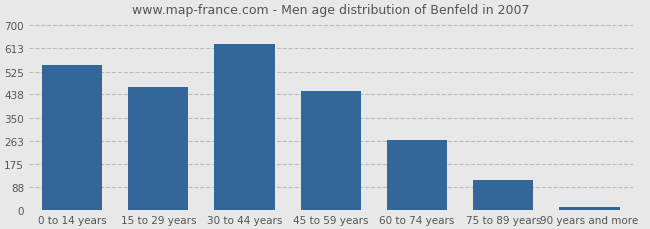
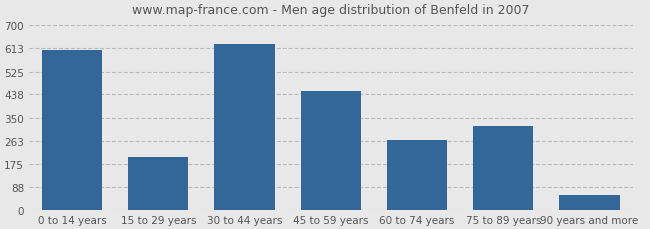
0 to 14 years: 549 -> 605
15 to 29 years: 468 -> 200
75 to 89 years: 113 -> 320
90 years and more: 10 -> 55
